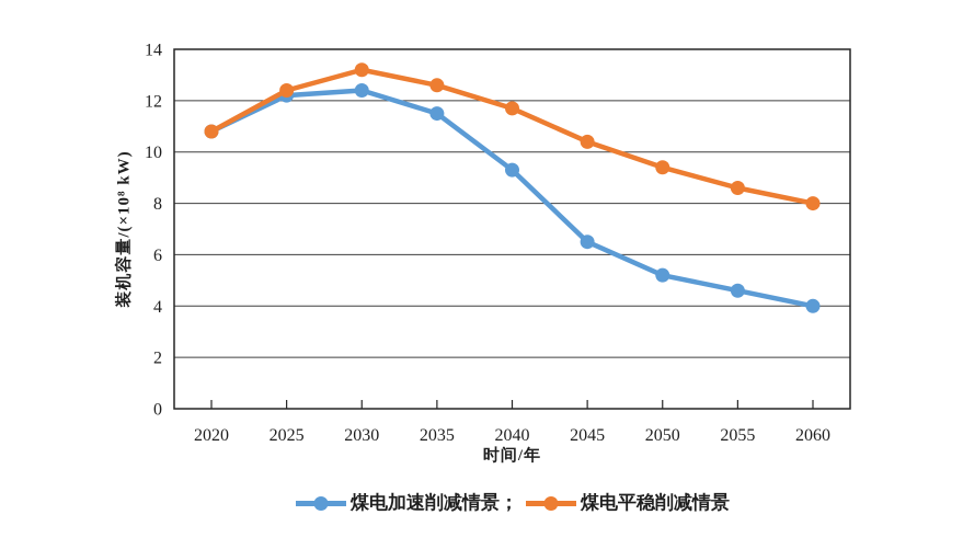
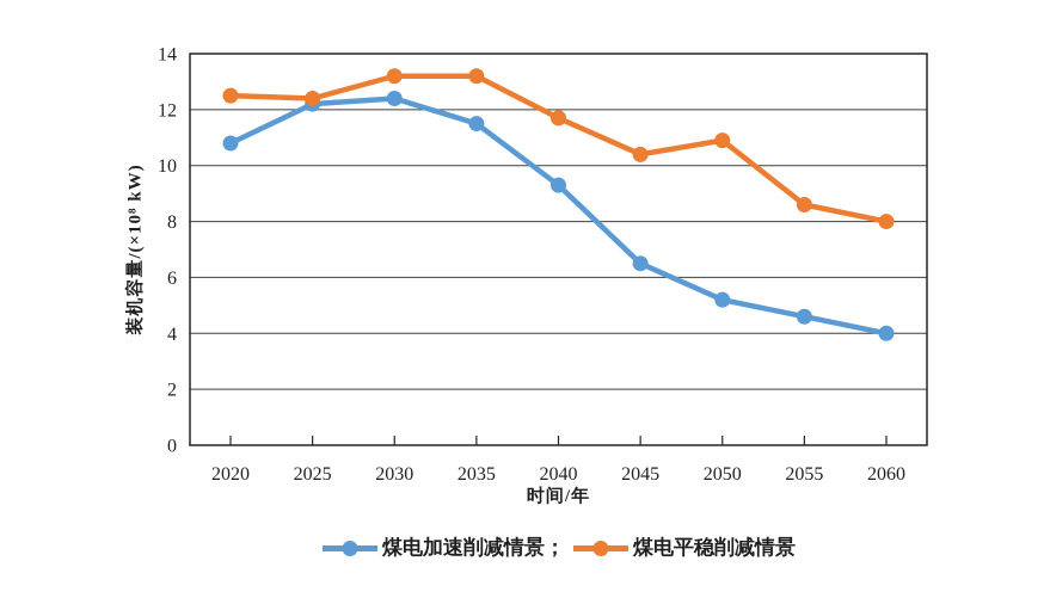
煤电平稳削减情景/2020: 10.8 -> 12.5
煤电平稳削减情景/2035: 12.6 -> 13.2
煤电平稳削减情景/2050: 9.4 -> 10.9
